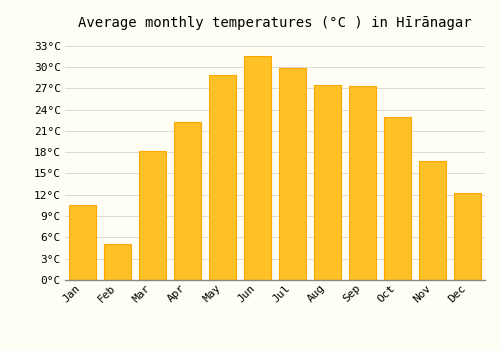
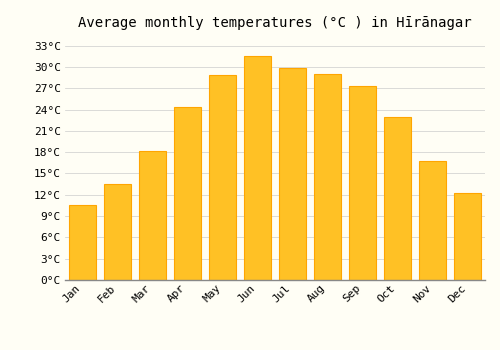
Feb: 5.0°C -> 13.5°C
Apr: 22.2°C -> 24.3°C
Aug: 27.4°C -> 29.0°C
